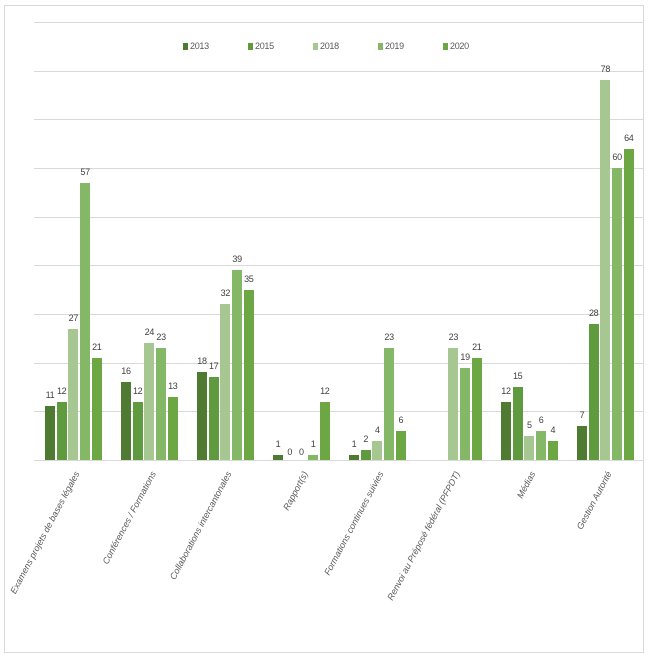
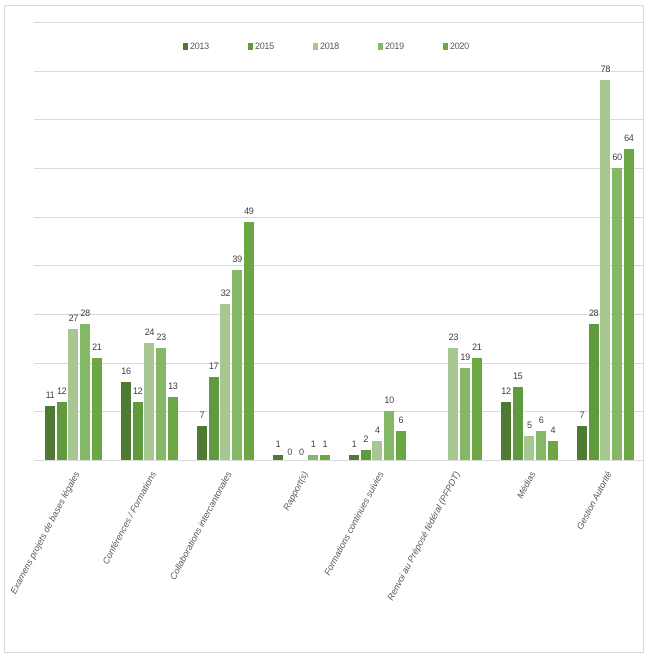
2019/Examens projets de bases légales: 57 -> 28
2013/Collaborations intercantonales: 18 -> 7
2020/Collaborations intercantonales: 35 -> 49
2020/Rapport(s): 12 -> 1
2019/Formations continues suivies: 23 -> 10
